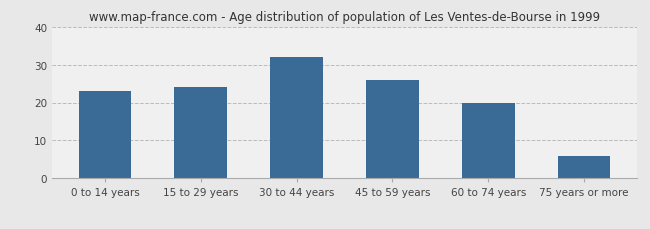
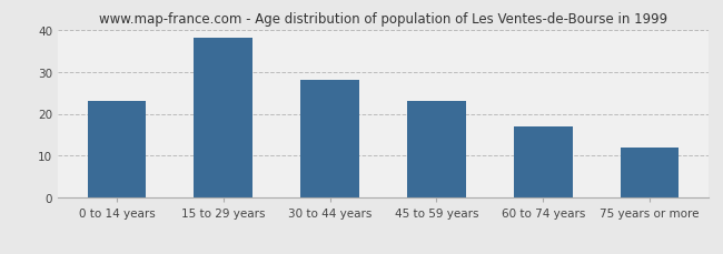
15 to 29 years: 24 -> 38
30 to 44 years: 32 -> 28
45 to 59 years: 26 -> 23
60 to 74 years: 20 -> 17
75 years or more: 6 -> 12
